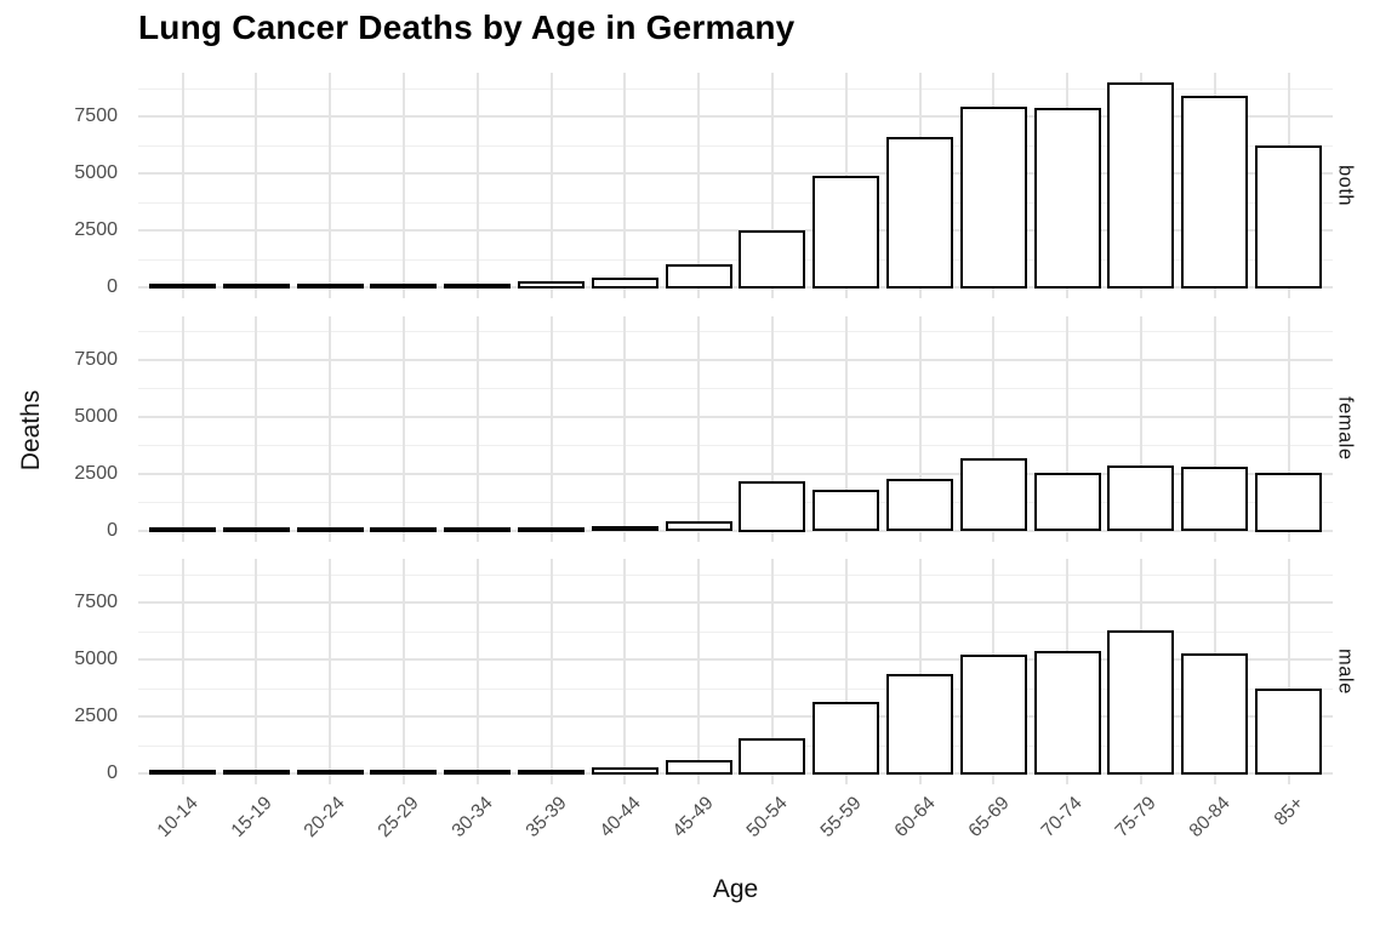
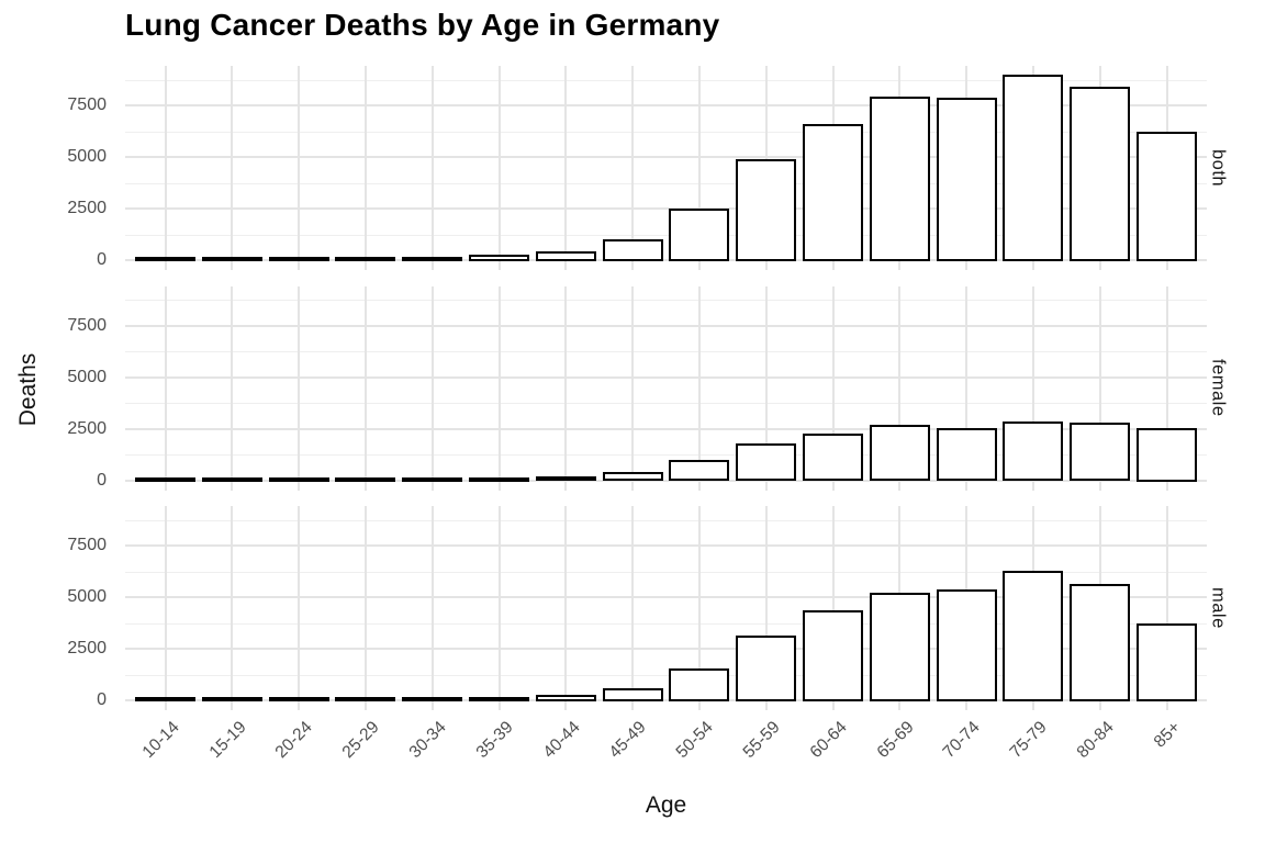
female/50-54: 2100 -> 1000
female/65-69: 3100 -> 2600
male/80-84: 5200 -> 5600
